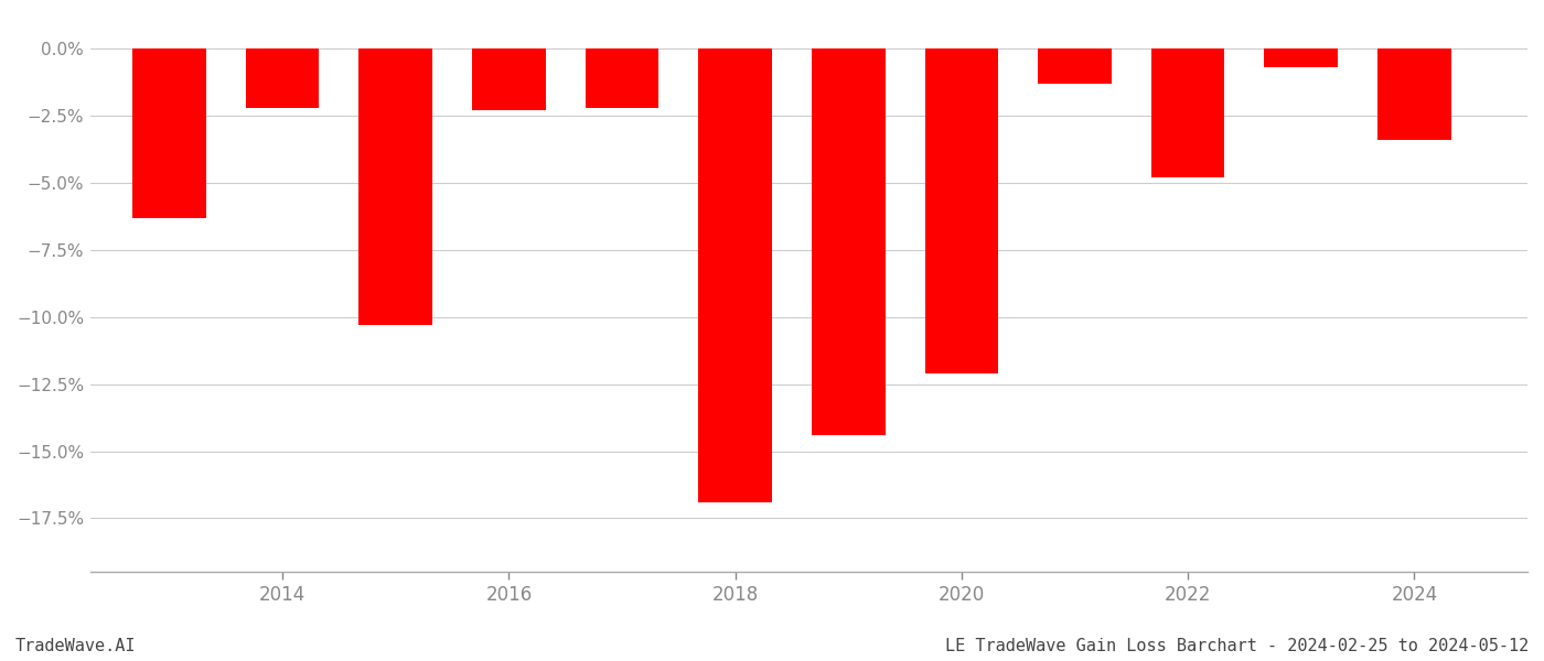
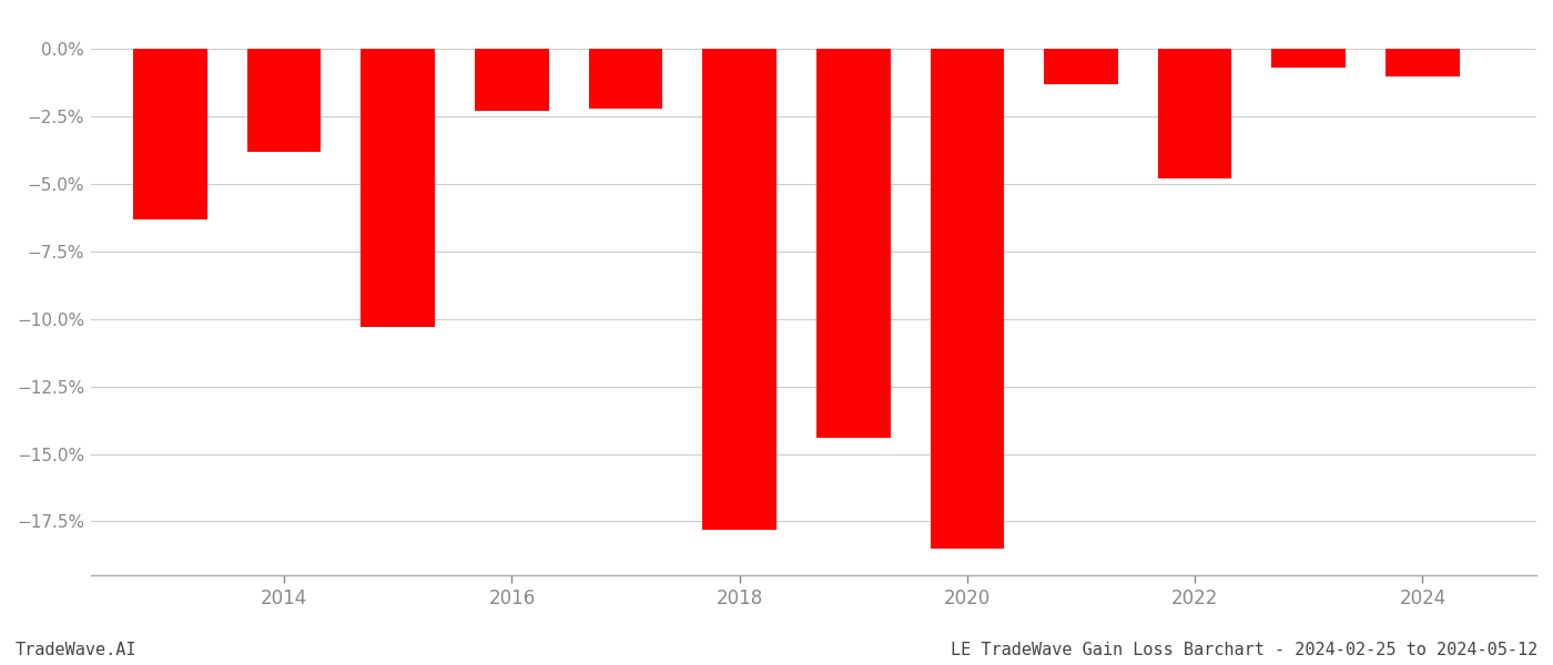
2014: -2.2% -> -3.8%
2018: -16.9% -> -17.8%
2020: -12.1% -> -18.5%
2024: -3.4% -> -1.0%
